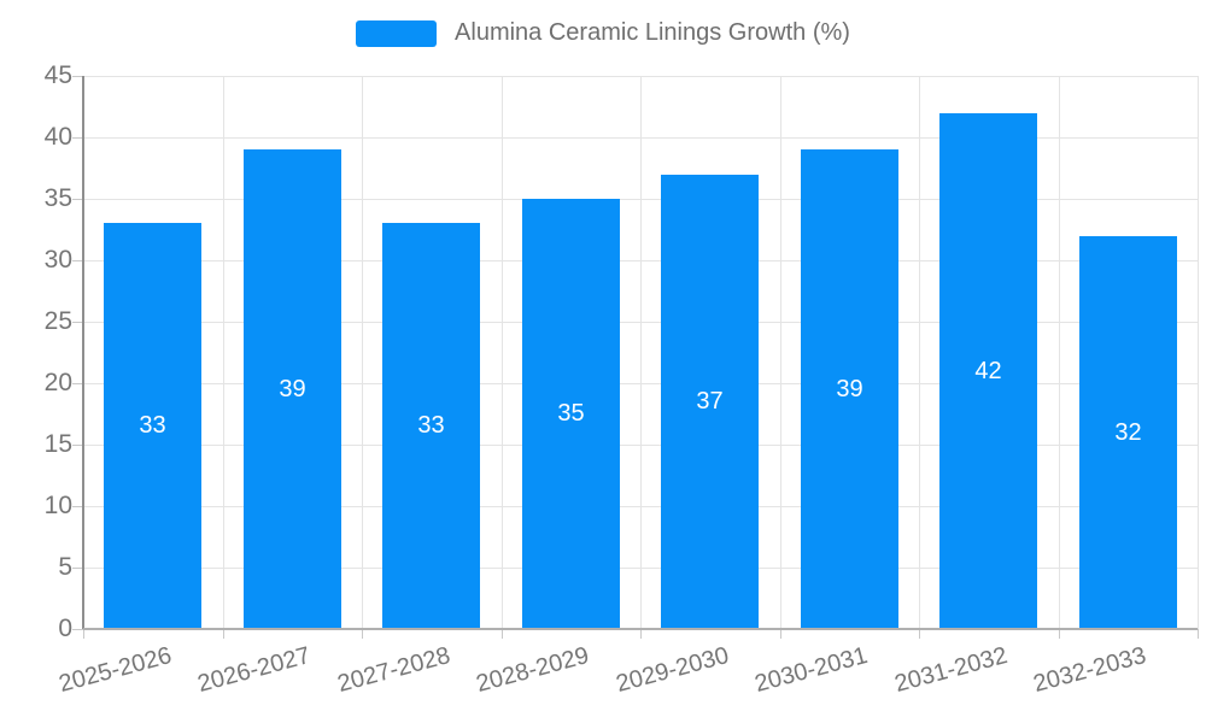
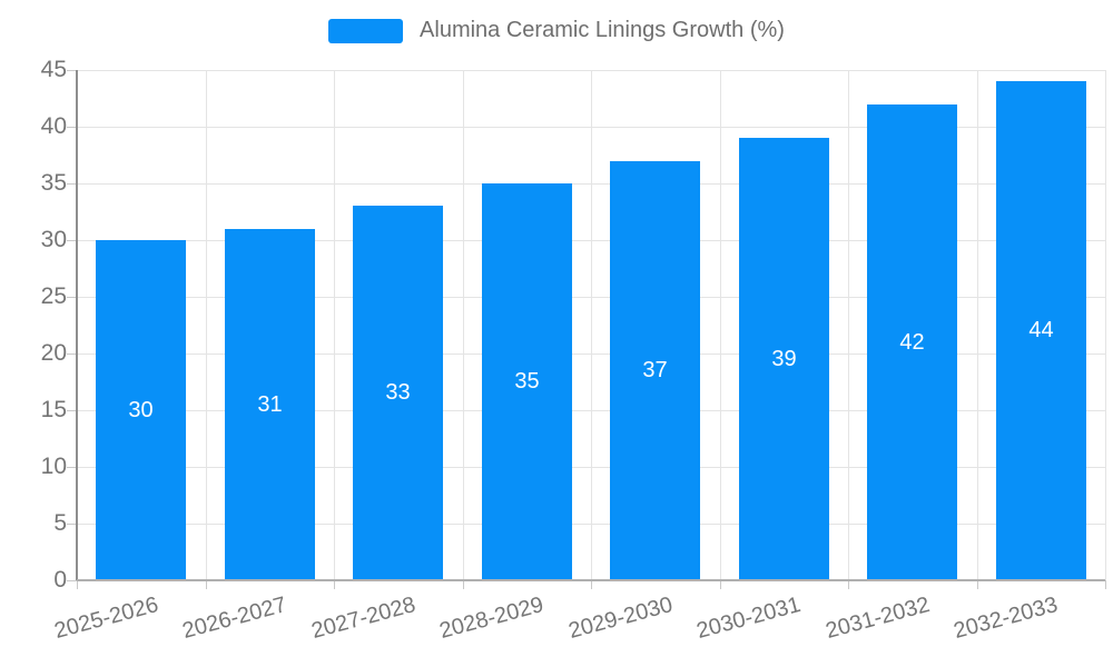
2025-2026: 33 -> 30
2026-2027: 39 -> 31
2032-2033: 32 -> 44
